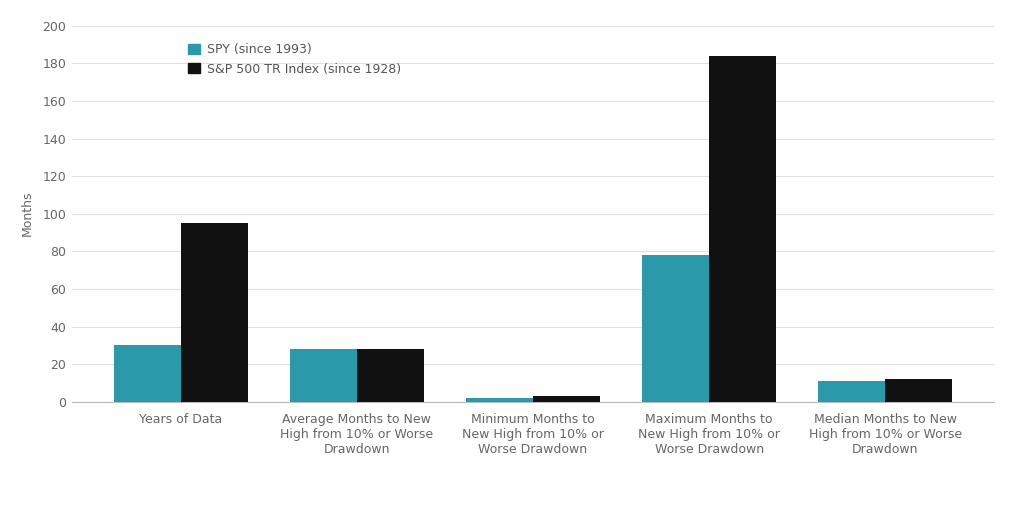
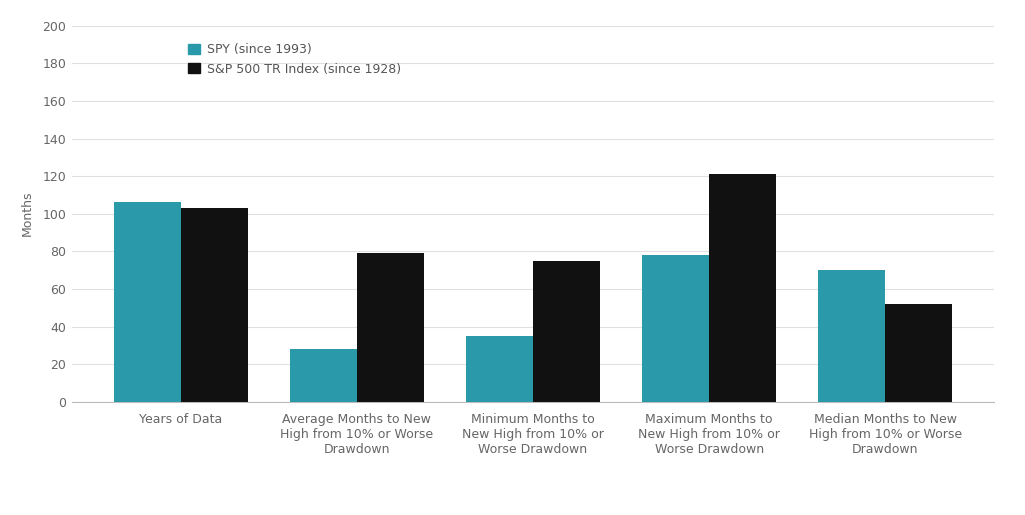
SPY (since 1993)/Years of Data: 30 -> 106
S&P 500 TR Index (since 1928)/Years of Data: 95 -> 103
S&P 500 TR Index (since 1928)/Average Months to New High from 10% or Worse Drawdown: 28 -> 79
SPY (since 1993)/Minimum Months to New High from 10% or Worse Drawdown: 2 -> 35
S&P 500 TR Index (since 1928)/Minimum Months to New High from 10% or Worse Drawdown: 3 -> 75
S&P 500 TR Index (since 1928)/Maximum Months to New High from 10% or Worse Drawdown: 184 -> 121
SPY (since 1993)/Median Months to New High from 10% or Worse Drawdown: 11 -> 70
S&P 500 TR Index (since 1928)/Median Months to New High from 10% or Worse Drawdown: 12 -> 52
